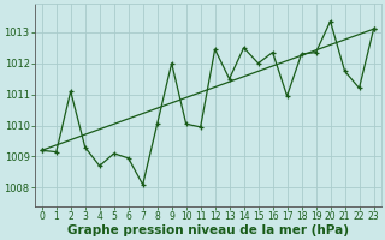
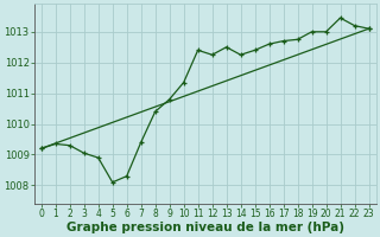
1: 1009.15 -> 1009.35
2: 1011.10 -> 1009.30
3: 1009.30 -> 1009.05
4: 1008.70 -> 1008.90
5: 1009.10 -> 1008.10
6: 1008.95 -> 1008.30
7: 1008.10 -> 1009.40
8: 1010.05 -> 1010.40
9: 1012.00 -> 1010.80
10: 1010.05 -> 1011.35
11: 1009.95 -> 1012.40
12: 1012.45 -> 1012.25
13: 1011.50 -> 1012.50
14: 1012.50 -> 1012.25
15: 1012.00 -> 1012.40
16: 1012.35 -> 1012.60
17: 1010.95 -> 1012.70
18: 1012.30 -> 1012.75
19: 1012.35 -> 1013.00
20: 1013.35 -> 1013.00
21: 1011.75 -> 1013.45
22: 1011.20 -> 1013.20
